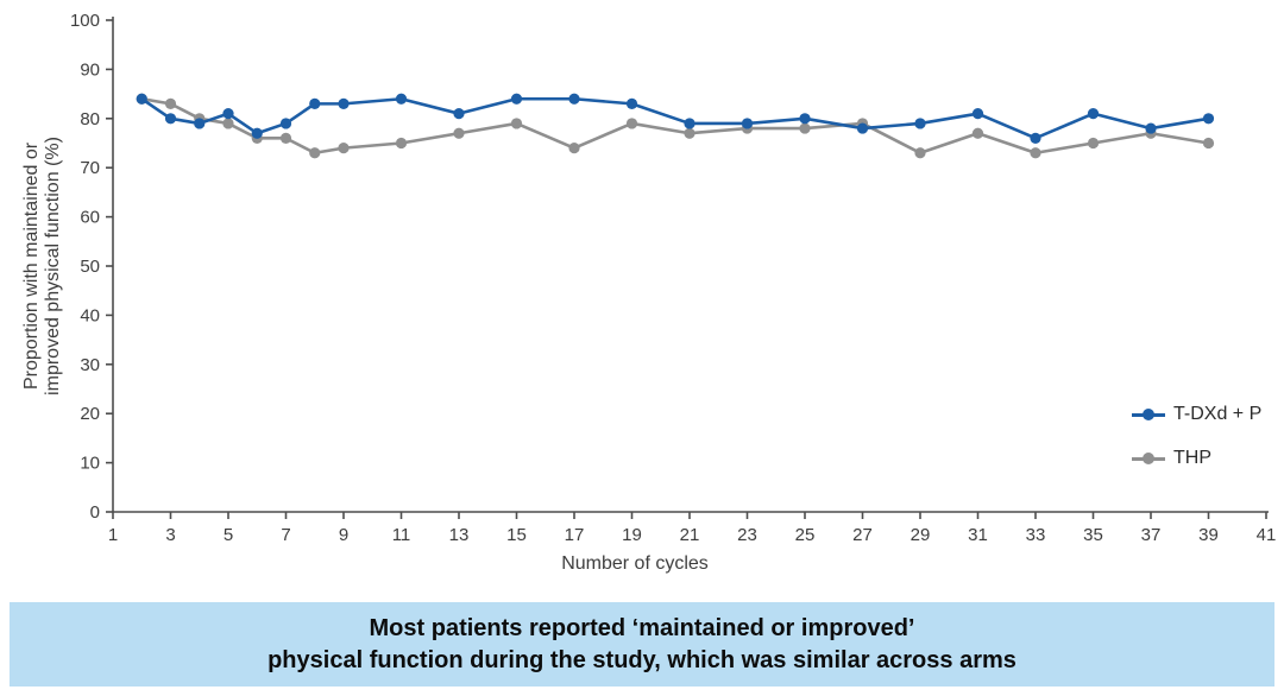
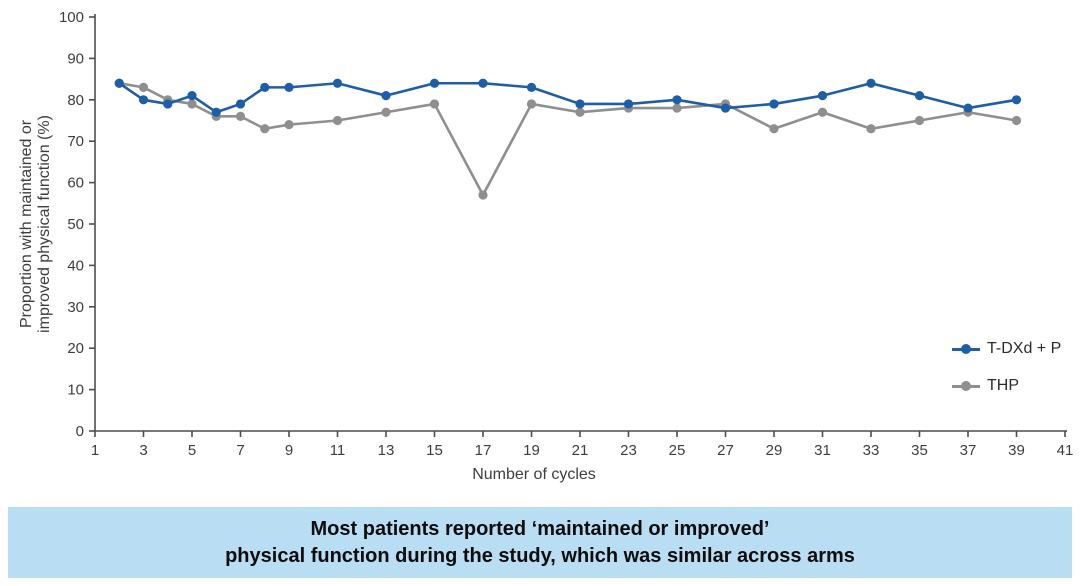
THP/17: 74 -> 57
T-DXd + P/33: 76 -> 84
